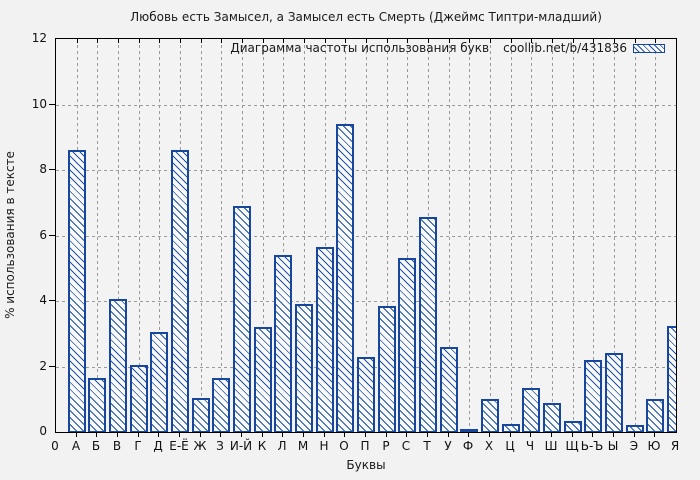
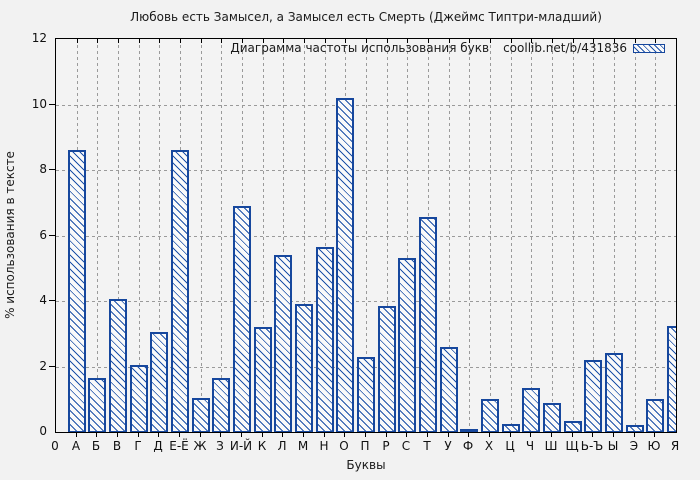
О: 9.4 -> 10.2
